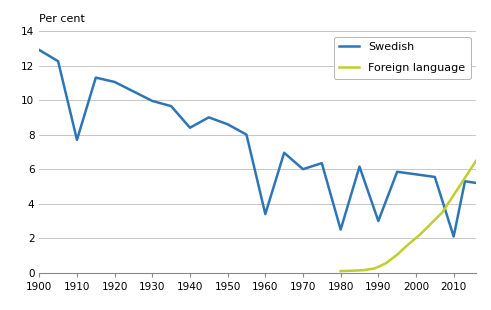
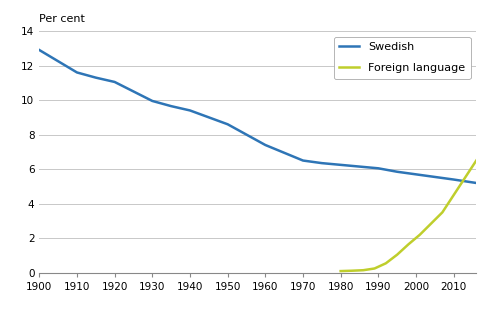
Swedish/1910: 7.7 -> 11.6
Swedish/1940: 8.4 -> 9.4
Swedish/1960: 3.4 -> 7.4
Swedish/1970: 6.0 -> 6.5
Swedish/1980: 2.5 -> 6.2
Swedish/1990: 3.0 -> 6.0
Swedish/2010: 2.1 -> 5.4
